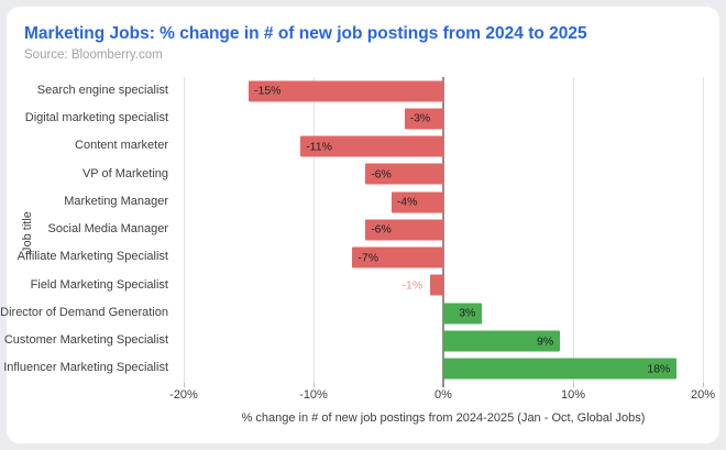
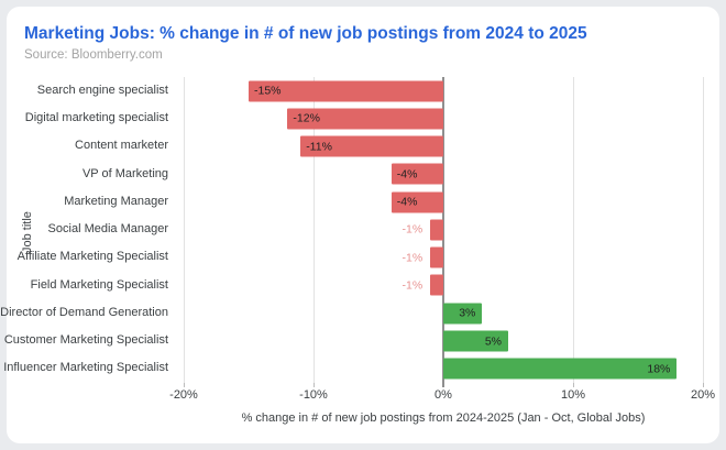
Digital marketing specialist: -3% -> -12%
VP of Marketing: -6% -> -4%
Social Media Manager: -6% -> -1%
Affiliate Marketing Specialist: -7% -> -1%
Customer Marketing Specialist: 9% -> 5%
